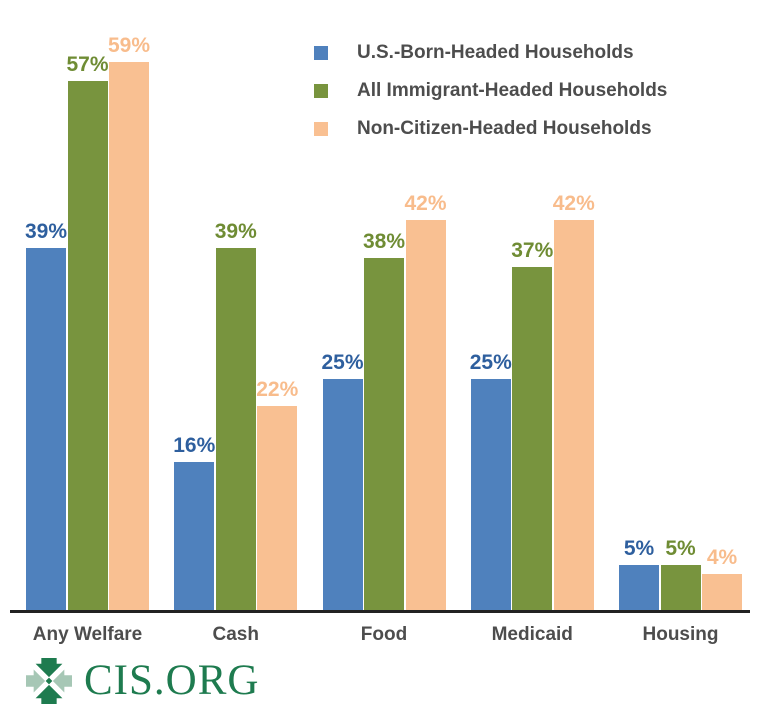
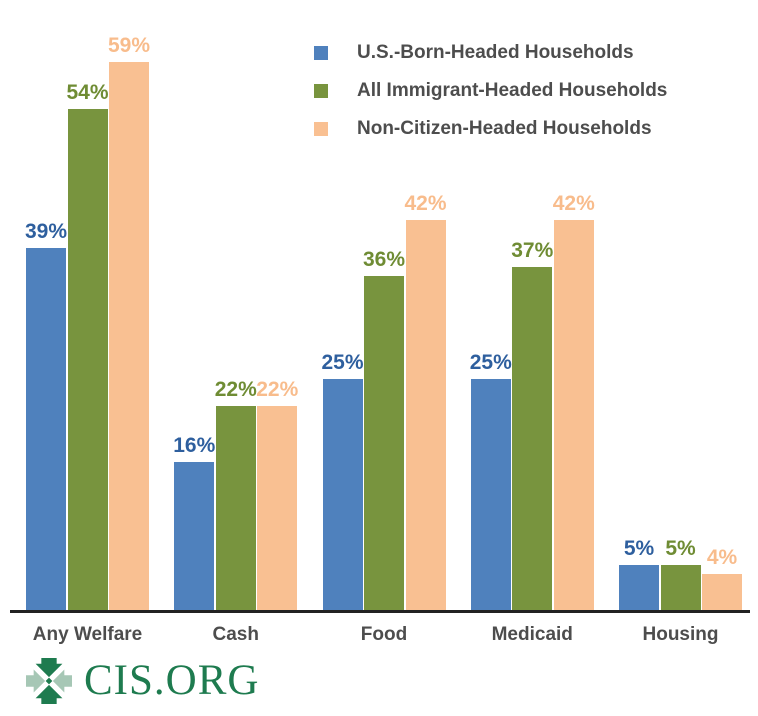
All Immigrant-Headed Households/Any Welfare: 57% -> 54%
All Immigrant-Headed Households/Cash: 39% -> 22%
All Immigrant-Headed Households/Food: 38% -> 36%
